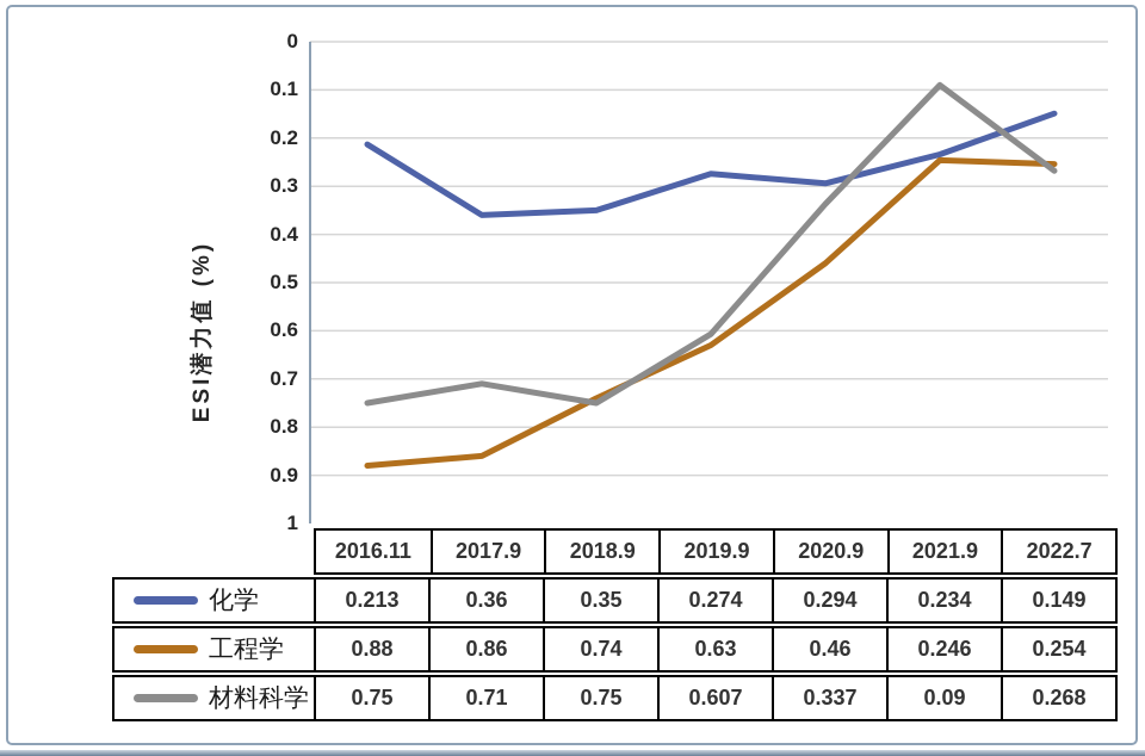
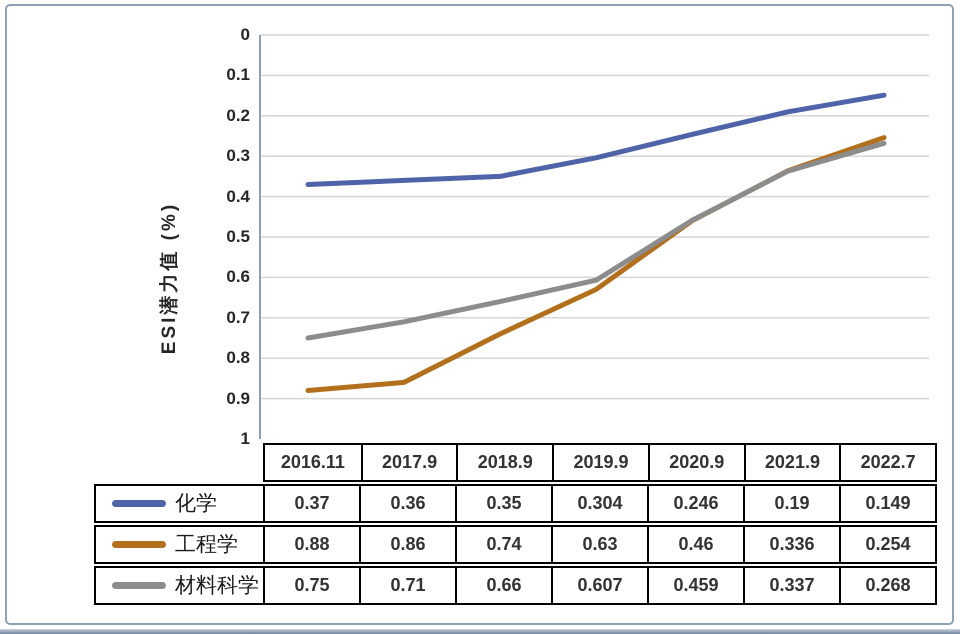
化学/2016.11: 0.213 -> 0.37
材料科学/2018.9: 0.75 -> 0.66
化学/2019.9: 0.274 -> 0.304
化学/2020.9: 0.294 -> 0.246
材料科学/2020.9: 0.337 -> 0.459
化学/2021.9: 0.234 -> 0.19
工程学/2021.9: 0.246 -> 0.336
材料科学/2021.9: 0.09 -> 0.337
